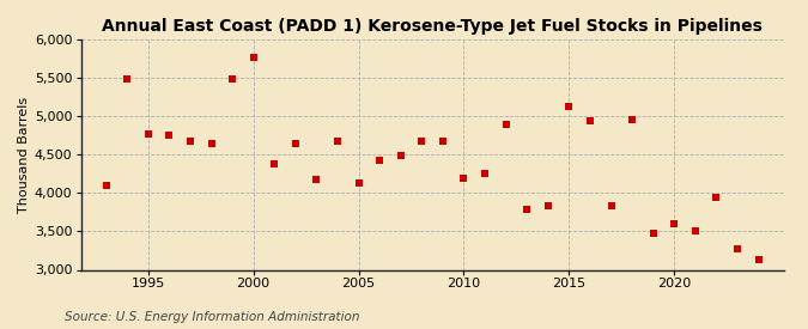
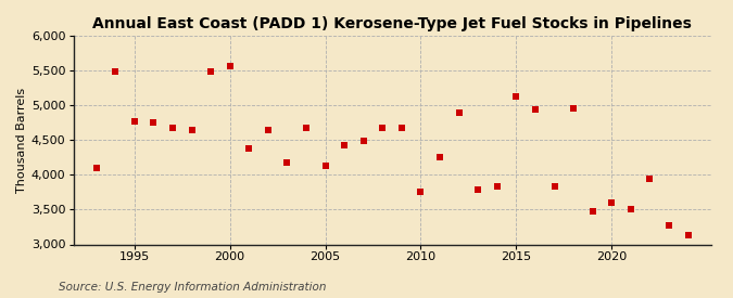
2000: 5,760 -> 5,560
2010: 4,200 -> 3,760
